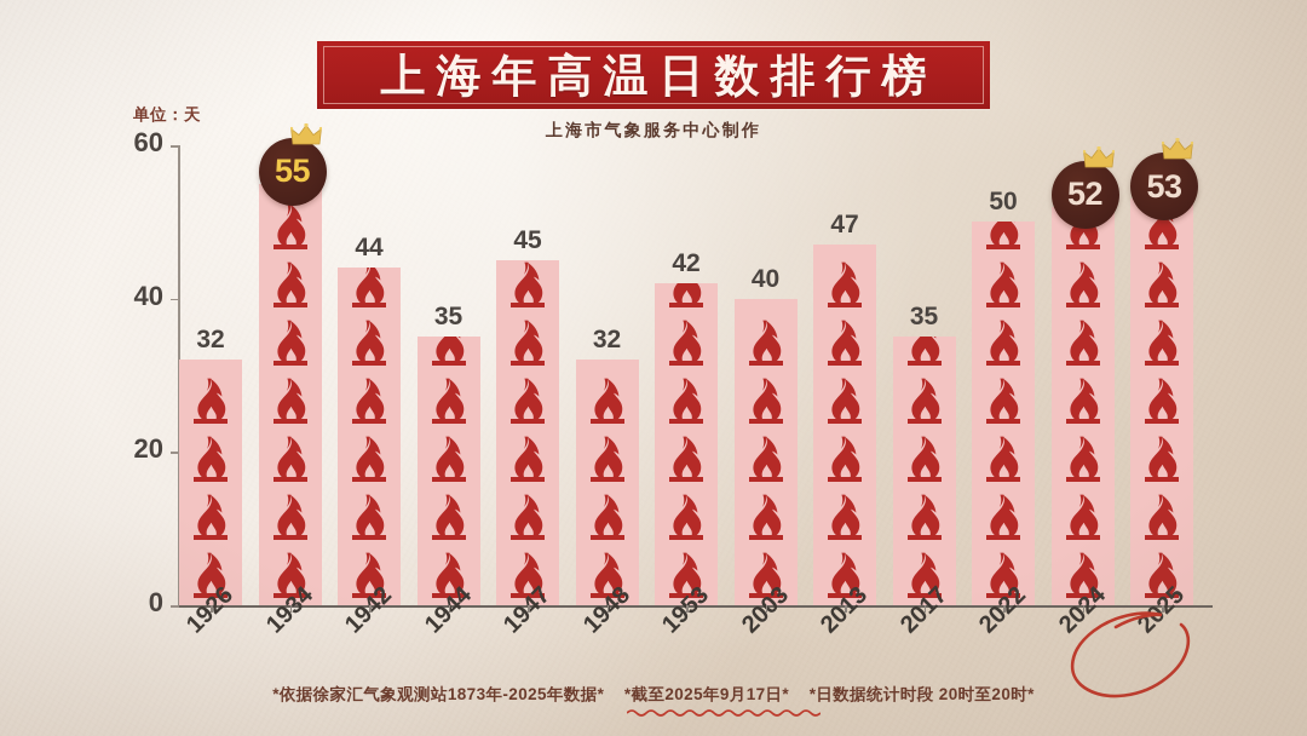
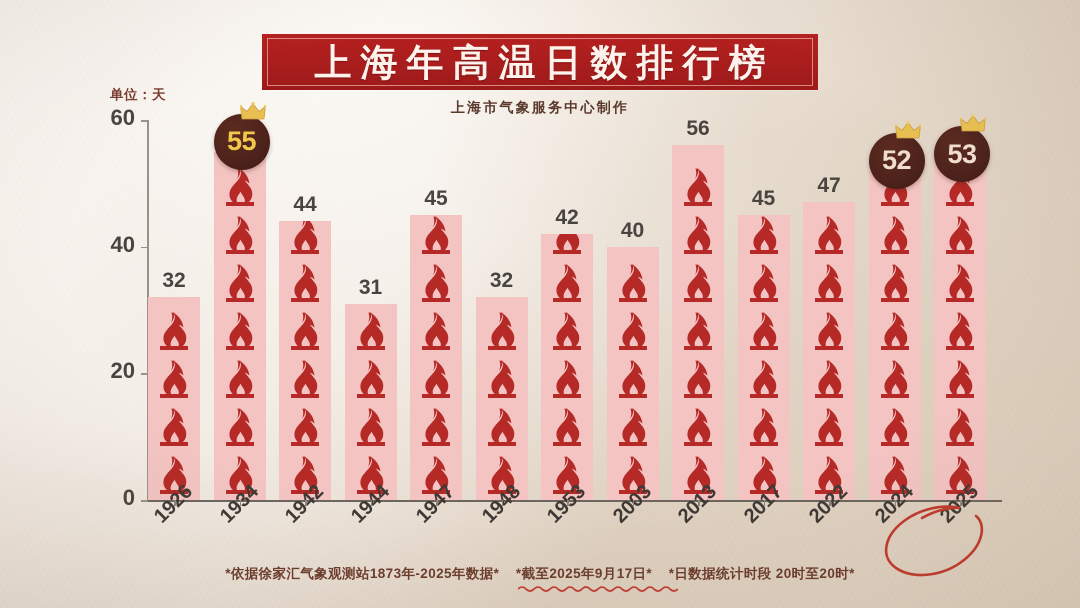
1944: 35 -> 31
2013: 47 -> 56
2017: 35 -> 45
2022: 50 -> 47
